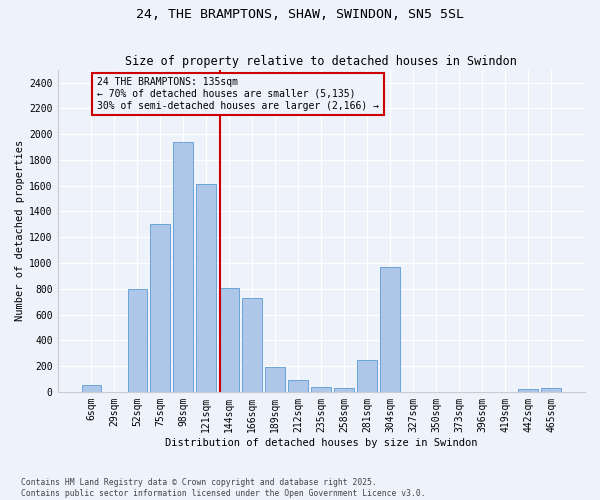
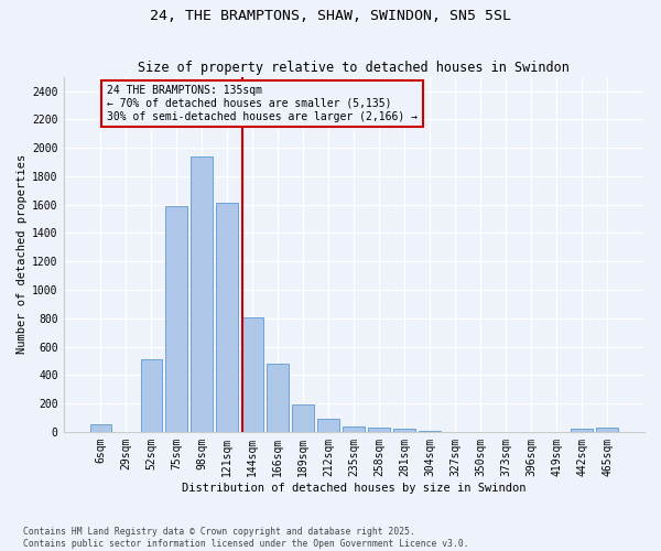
52sqm: 800 -> 510
75sqm: 1300 -> 1590
166sqm: 730 -> 480
281sqm: 250 -> 20
304sqm: 970 -> 0
